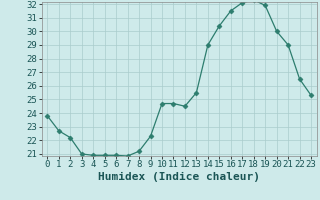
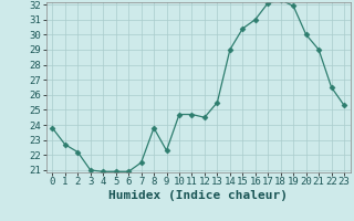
7: 20.9 -> 21.5
8: 21.2 -> 23.8
16: 31.5 -> 31.0
